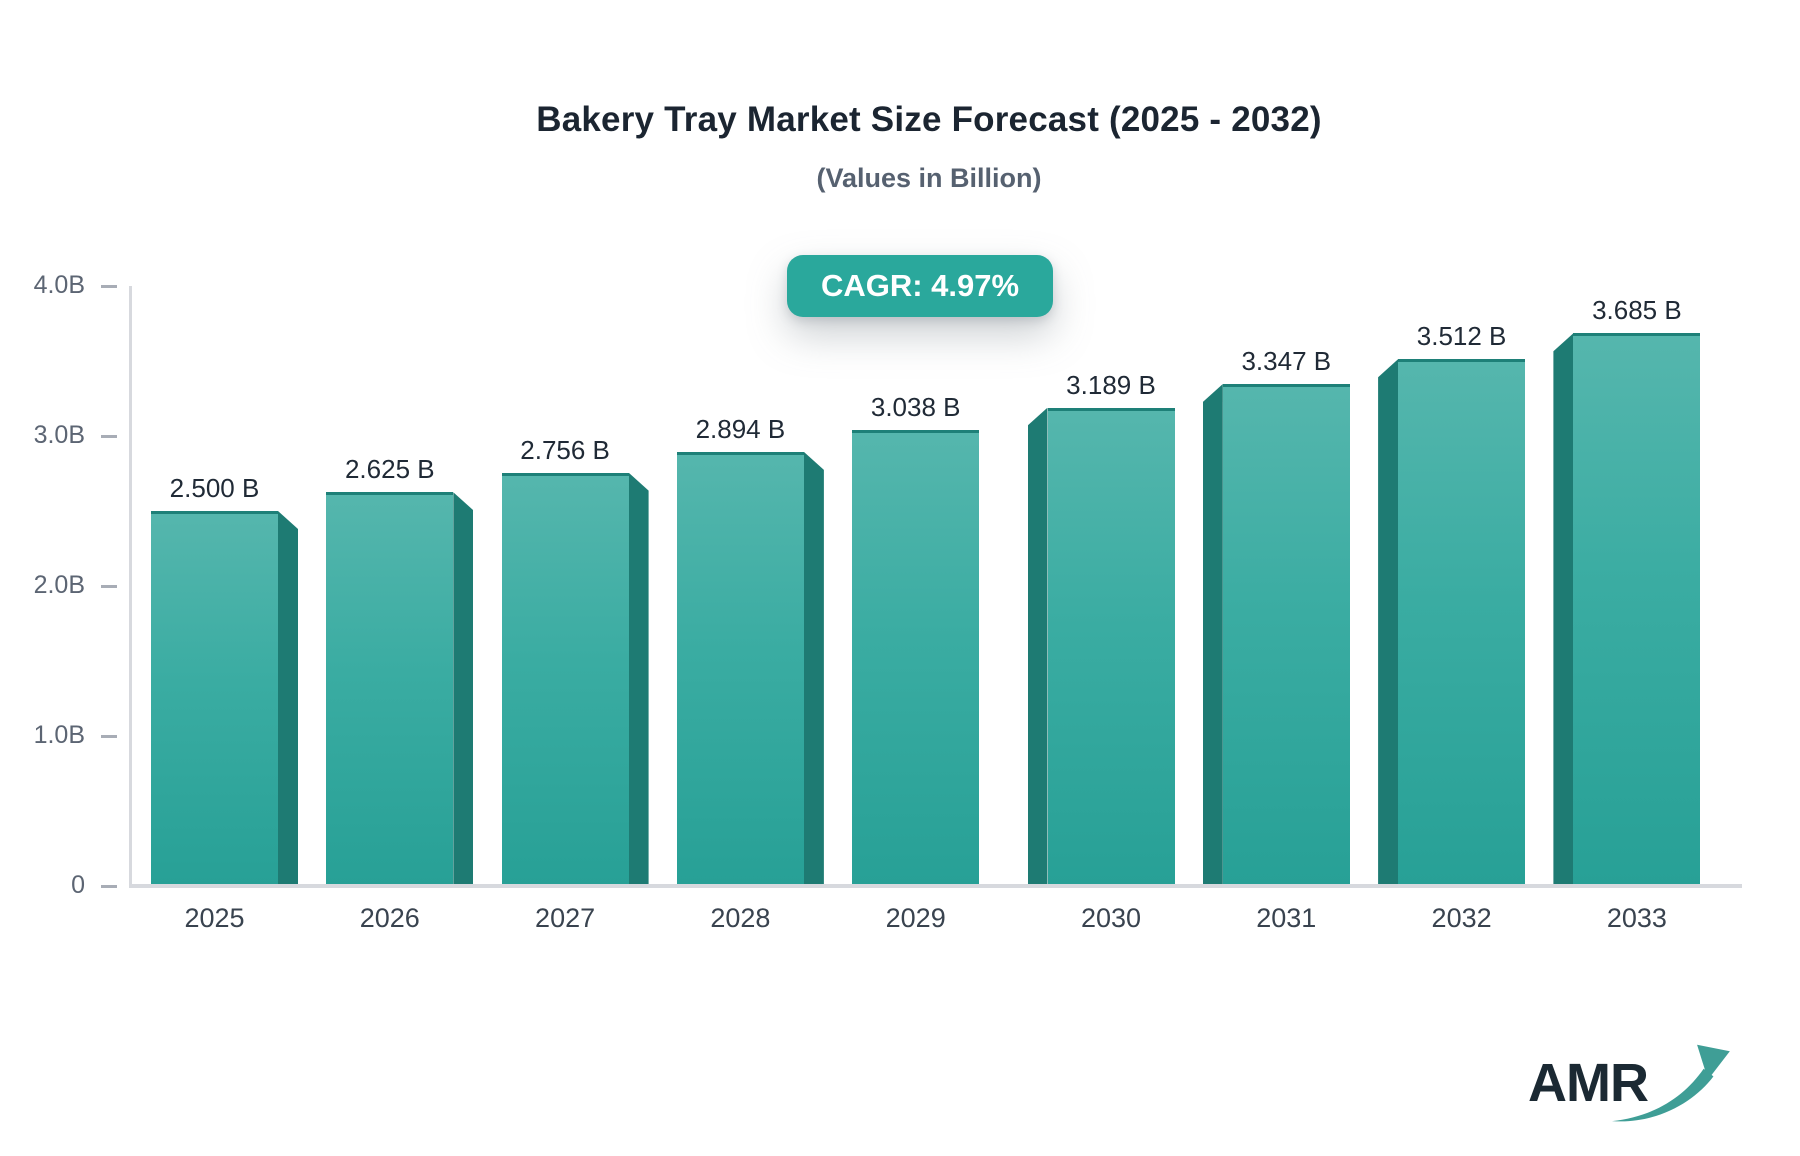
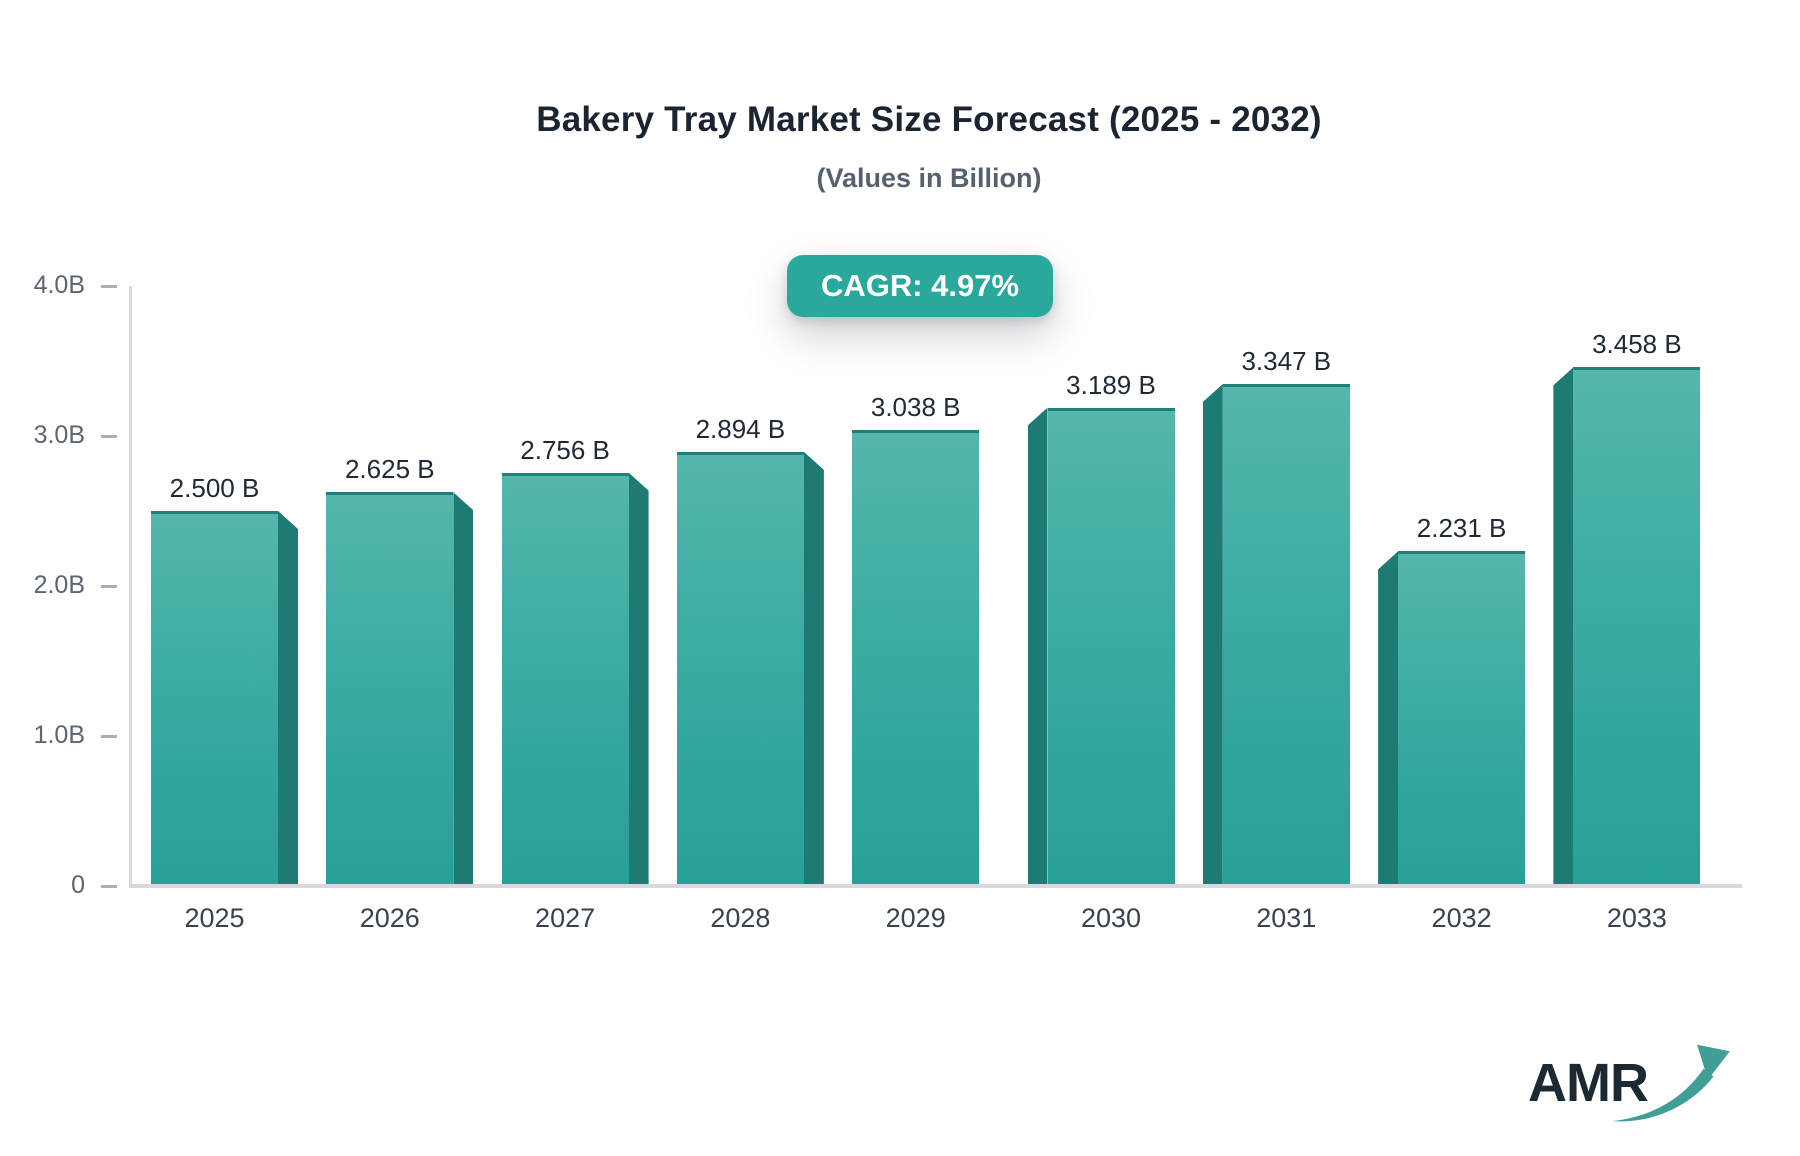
2032: 3.512 -> 2.231
2033: 3.685 -> 3.458
